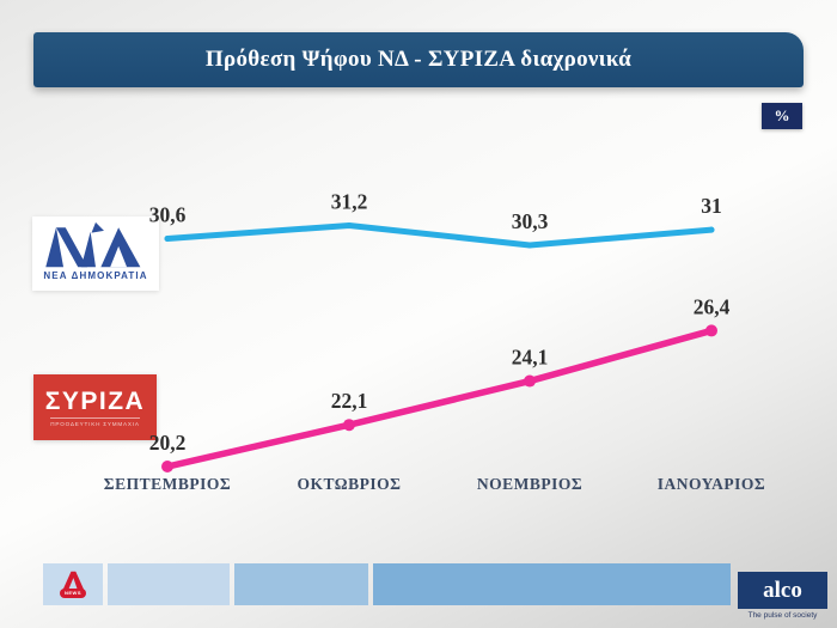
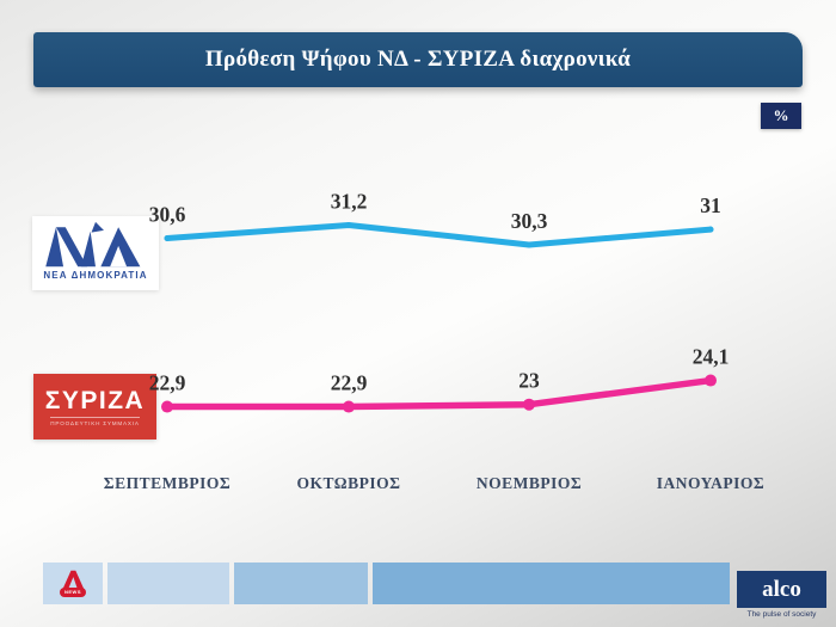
ΣΥΡΙΖΑ/ΣΕΠΤΕΜΒΡΙΟΣ: 20,2 -> 22,9
ΣΥΡΙΖΑ/ΟΚΤΩΒΡΙΟΣ: 22,1 -> 22,9
ΣΥΡΙΖΑ/ΝΟΕΜΒΡΙΟΣ: 24,1 -> 23
ΣΥΡΙΖΑ/ΙΑΝΟΥΑΡΙΟΣ: 26,4 -> 24,1
